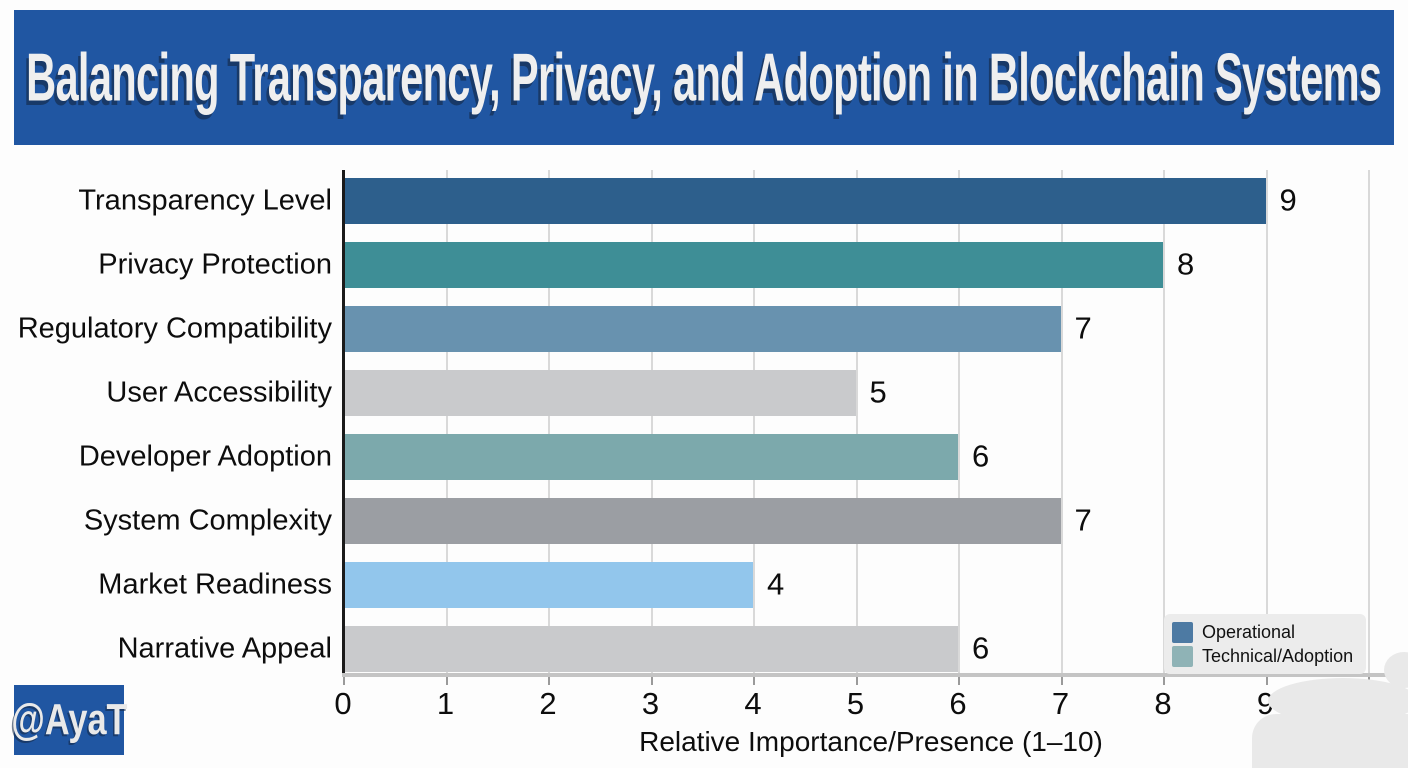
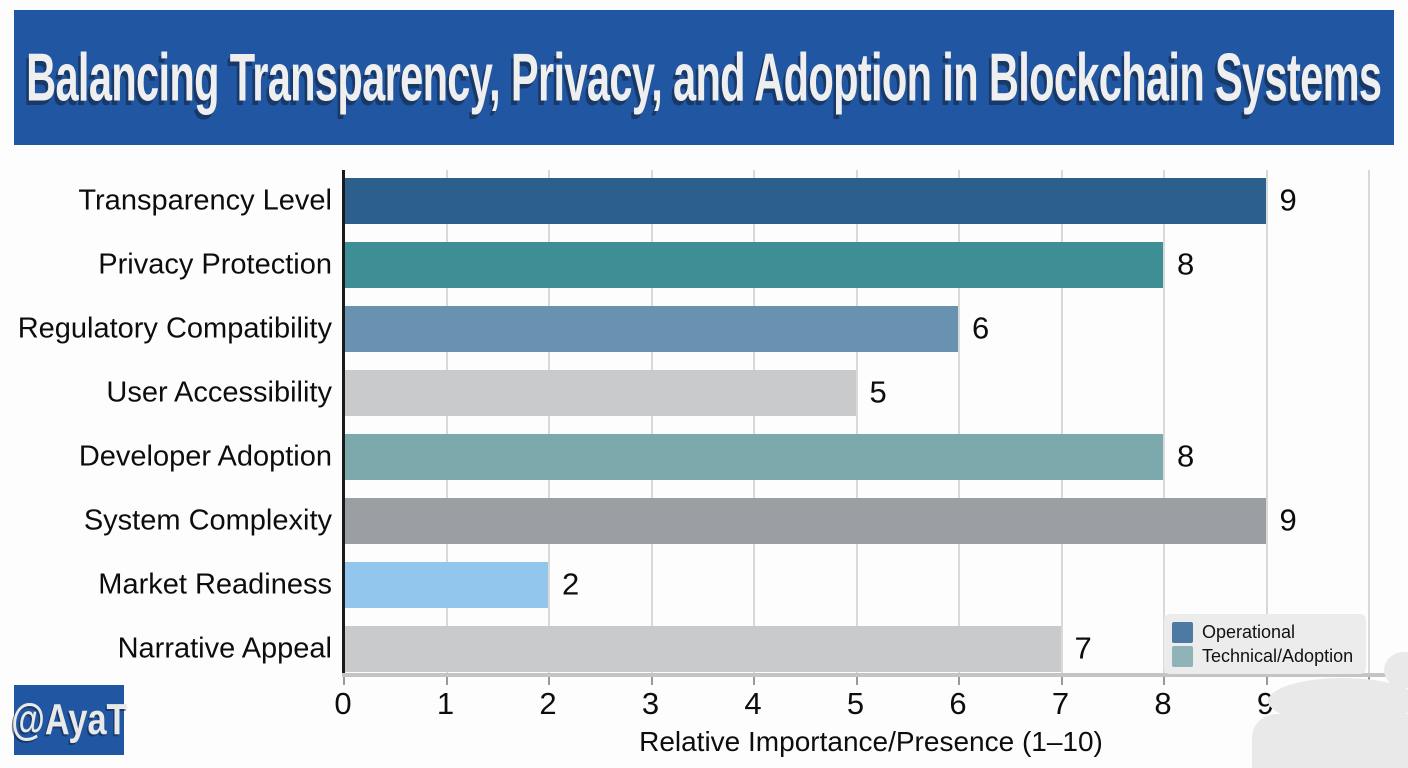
Regulatory Compatibility: 7 -> 6
Developer Adoption: 6 -> 8
System Complexity: 7 -> 9
Market Readiness: 4 -> 2
Narrative Appeal: 6 -> 7
